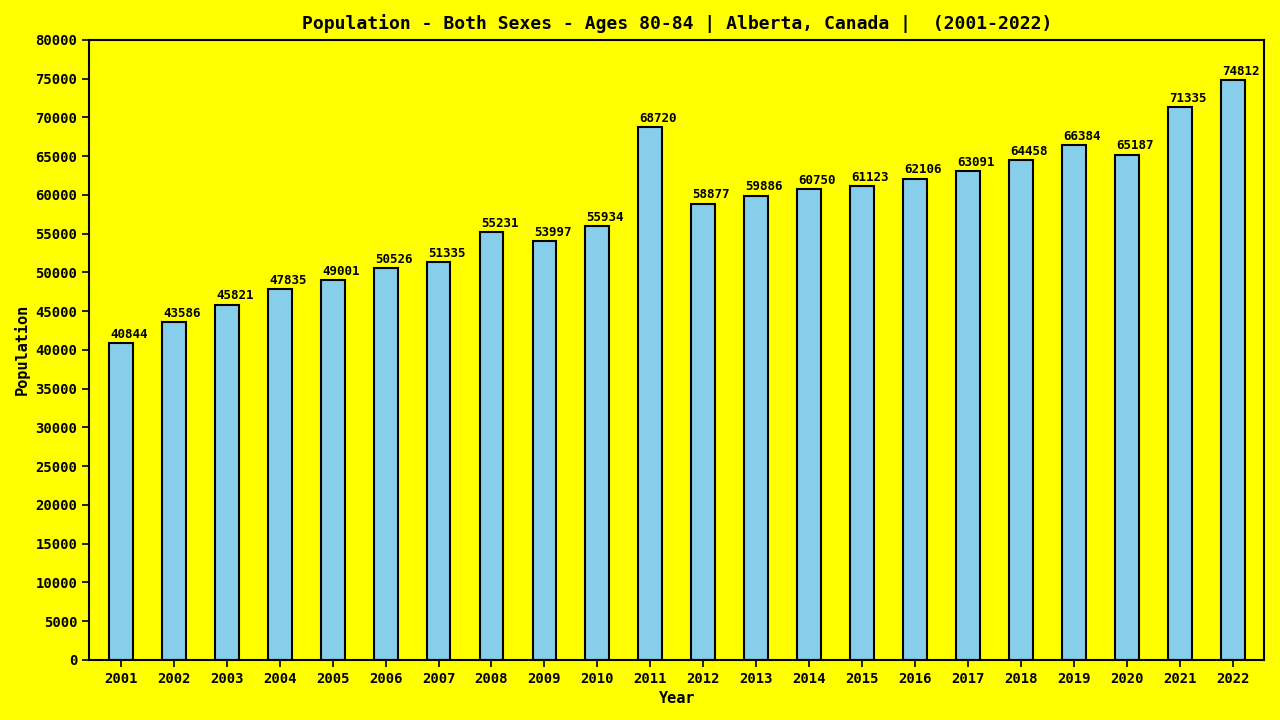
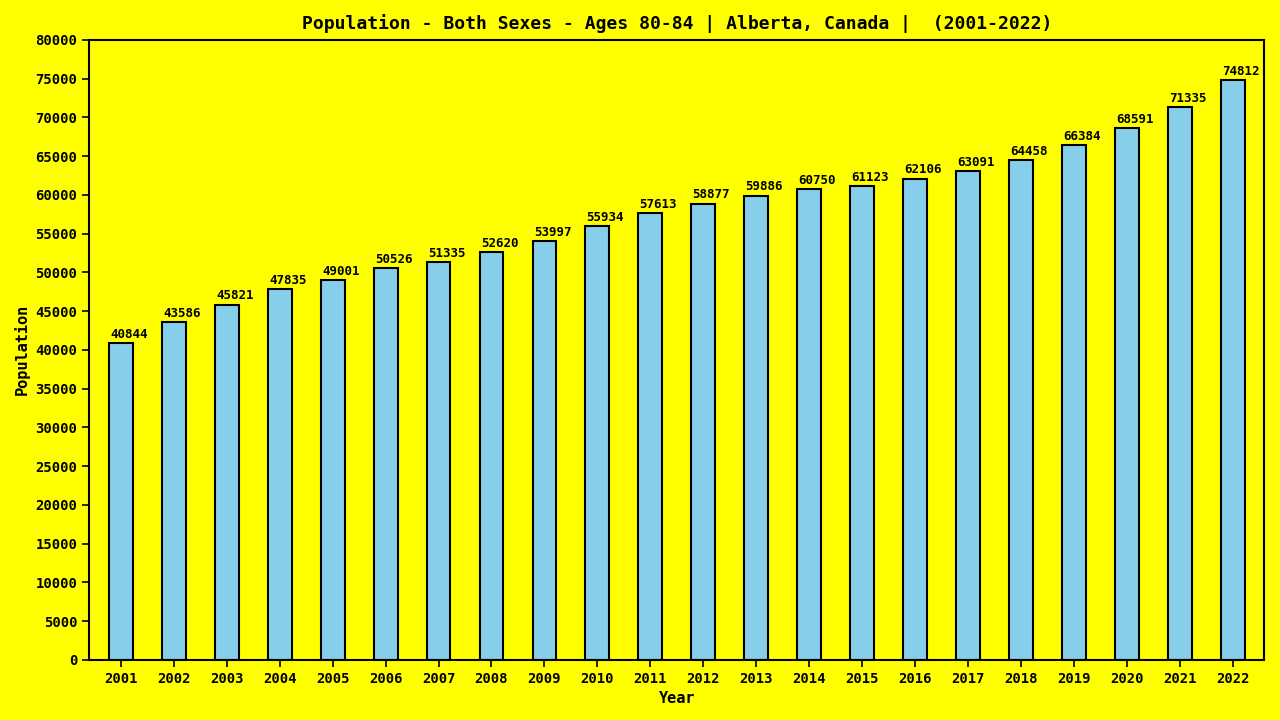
2008: 55231 -> 52620
2011: 68720 -> 57613
2020: 65187 -> 68591
